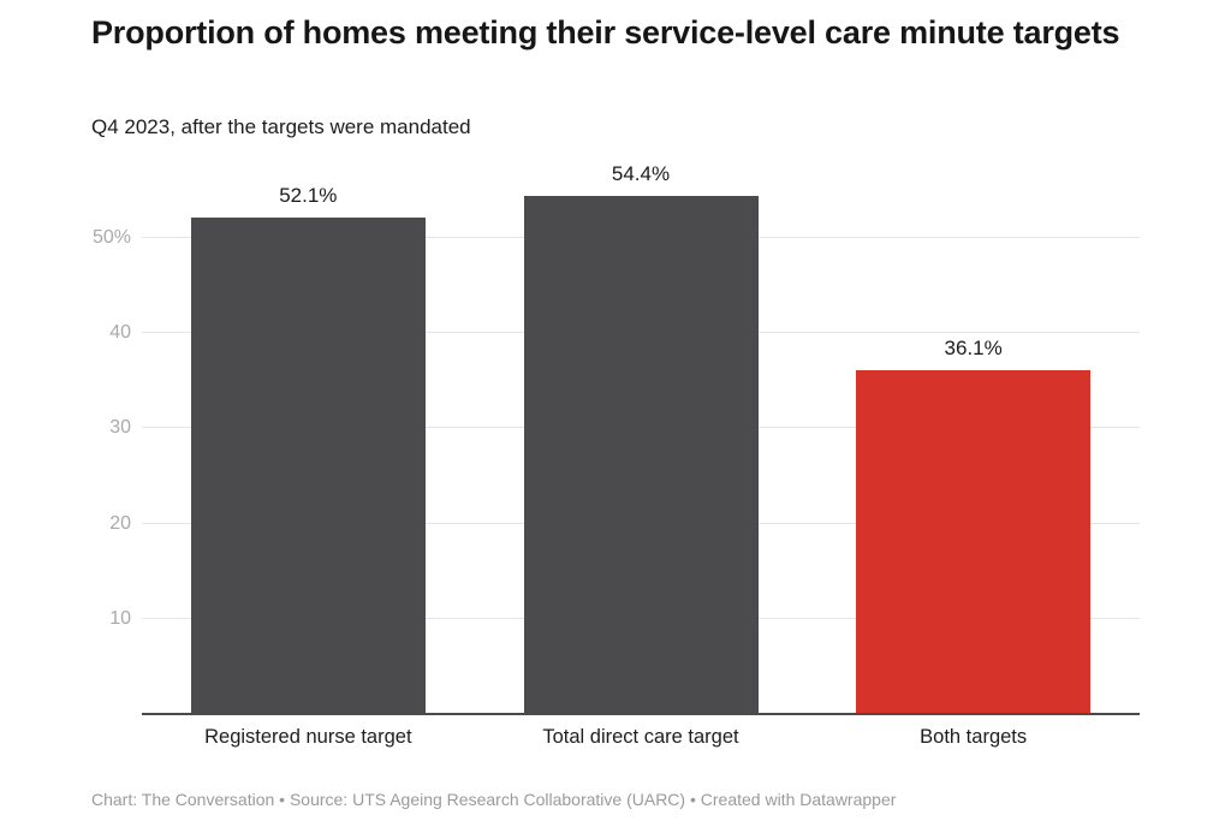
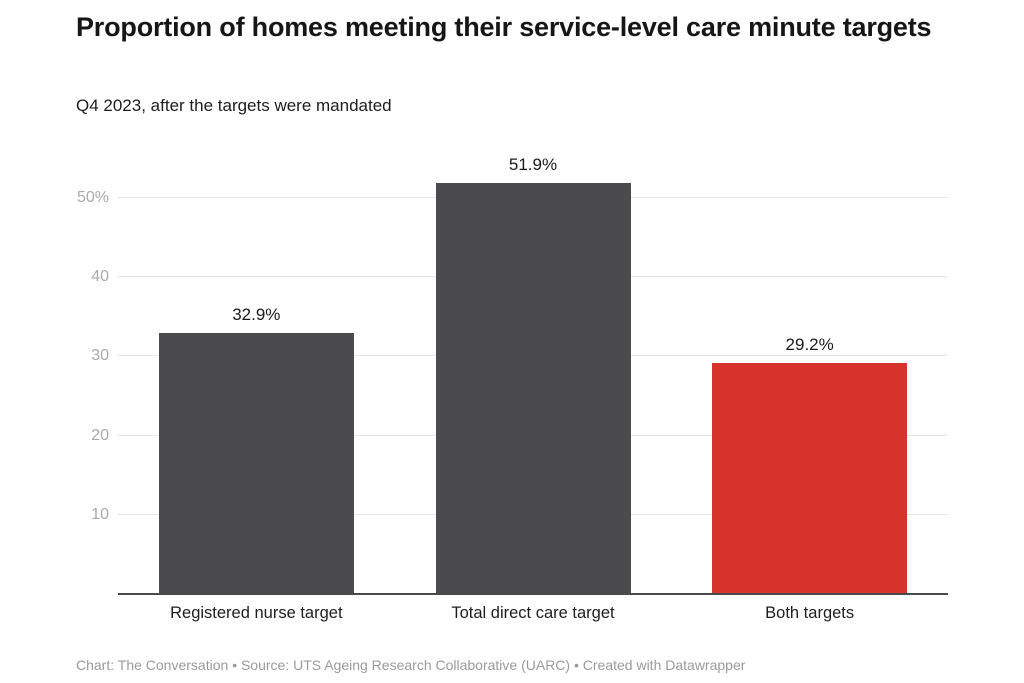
Registered nurse target: 52.1% -> 32.9%
Total direct care target: 54.4% -> 51.9%
Both targets: 36.1% -> 29.2%
